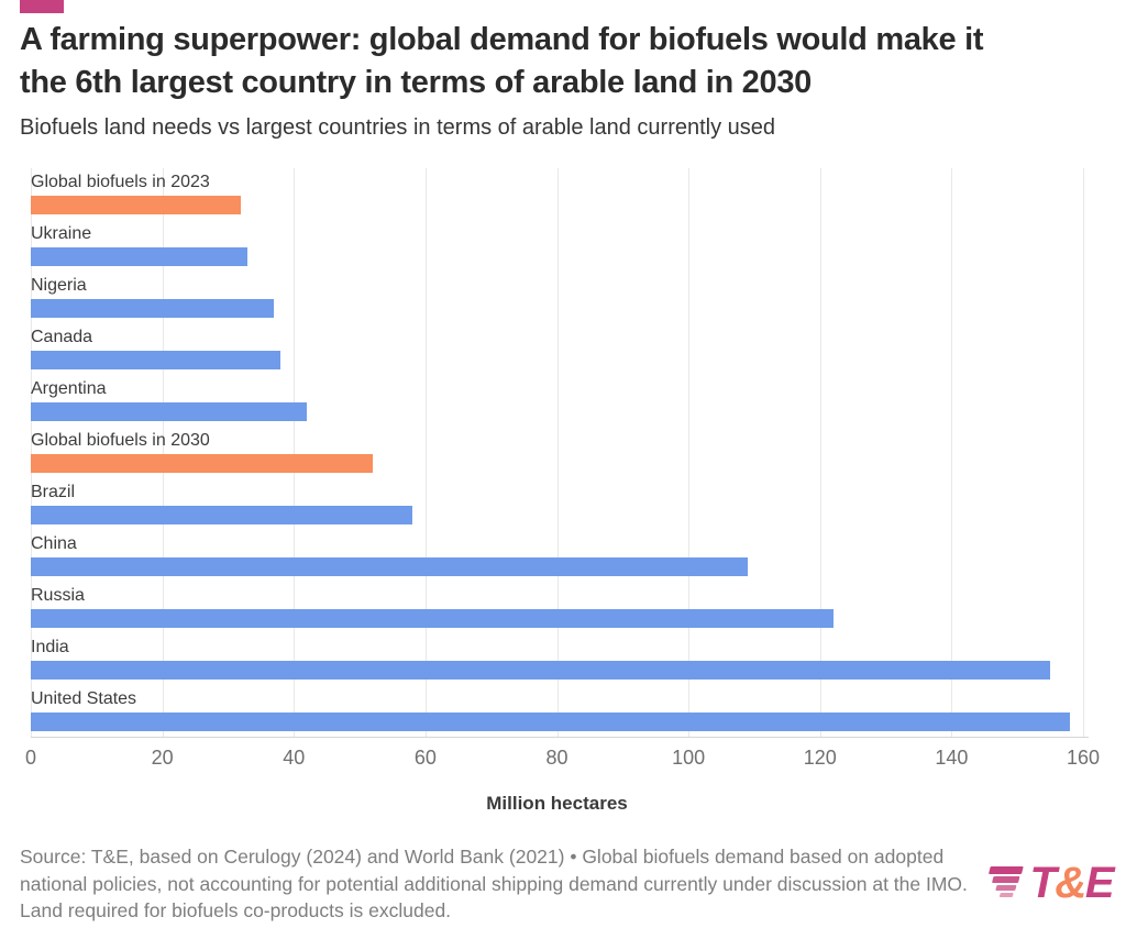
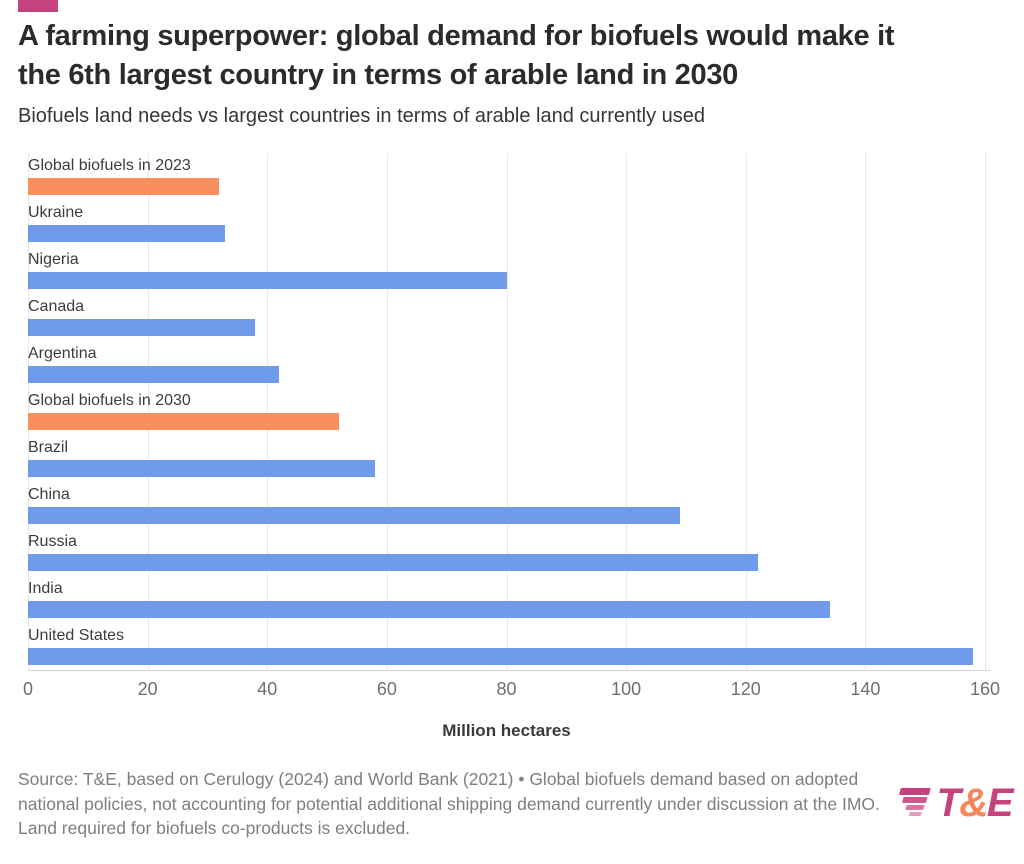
Nigeria: 37 -> 80
India: 155 -> 134
